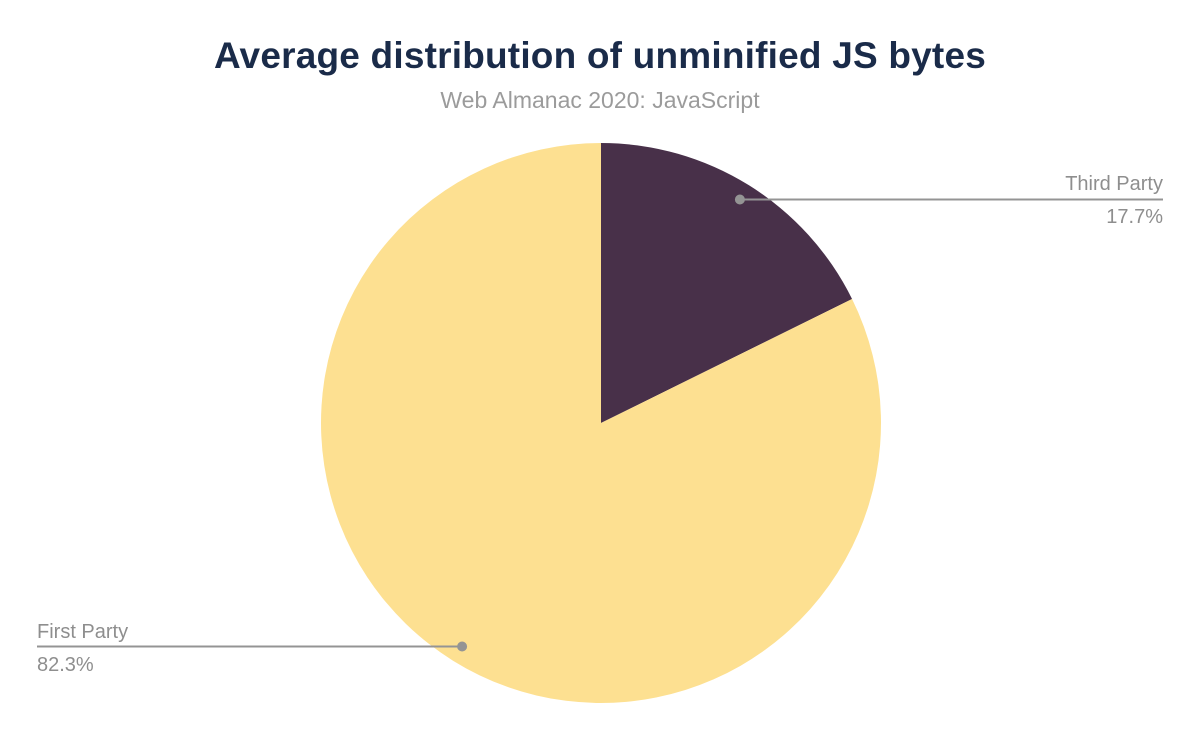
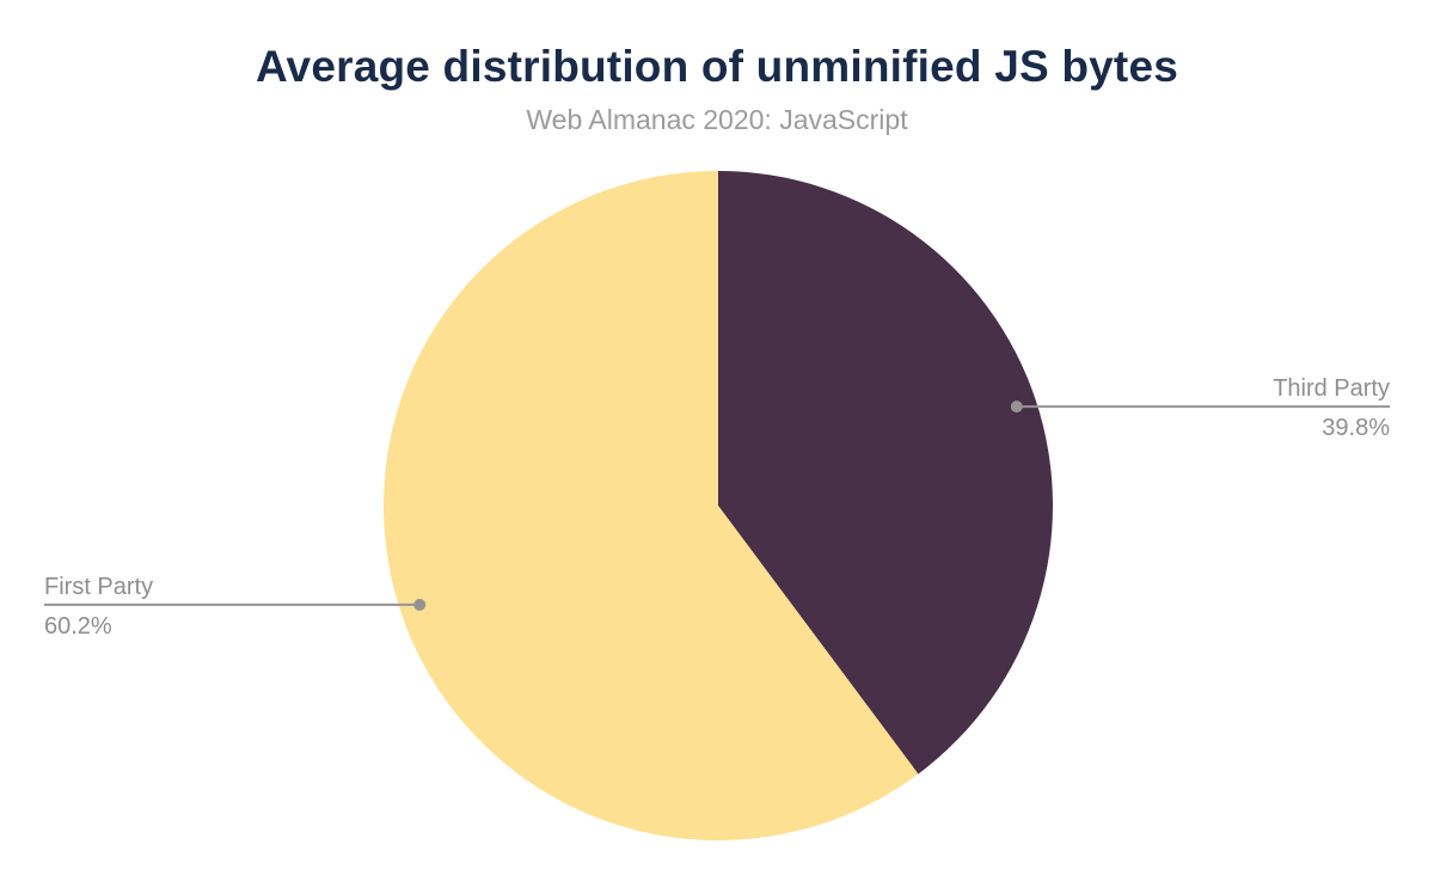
Third Party: 17.7% -> 39.8%
First Party: 82.3% -> 60.2%
